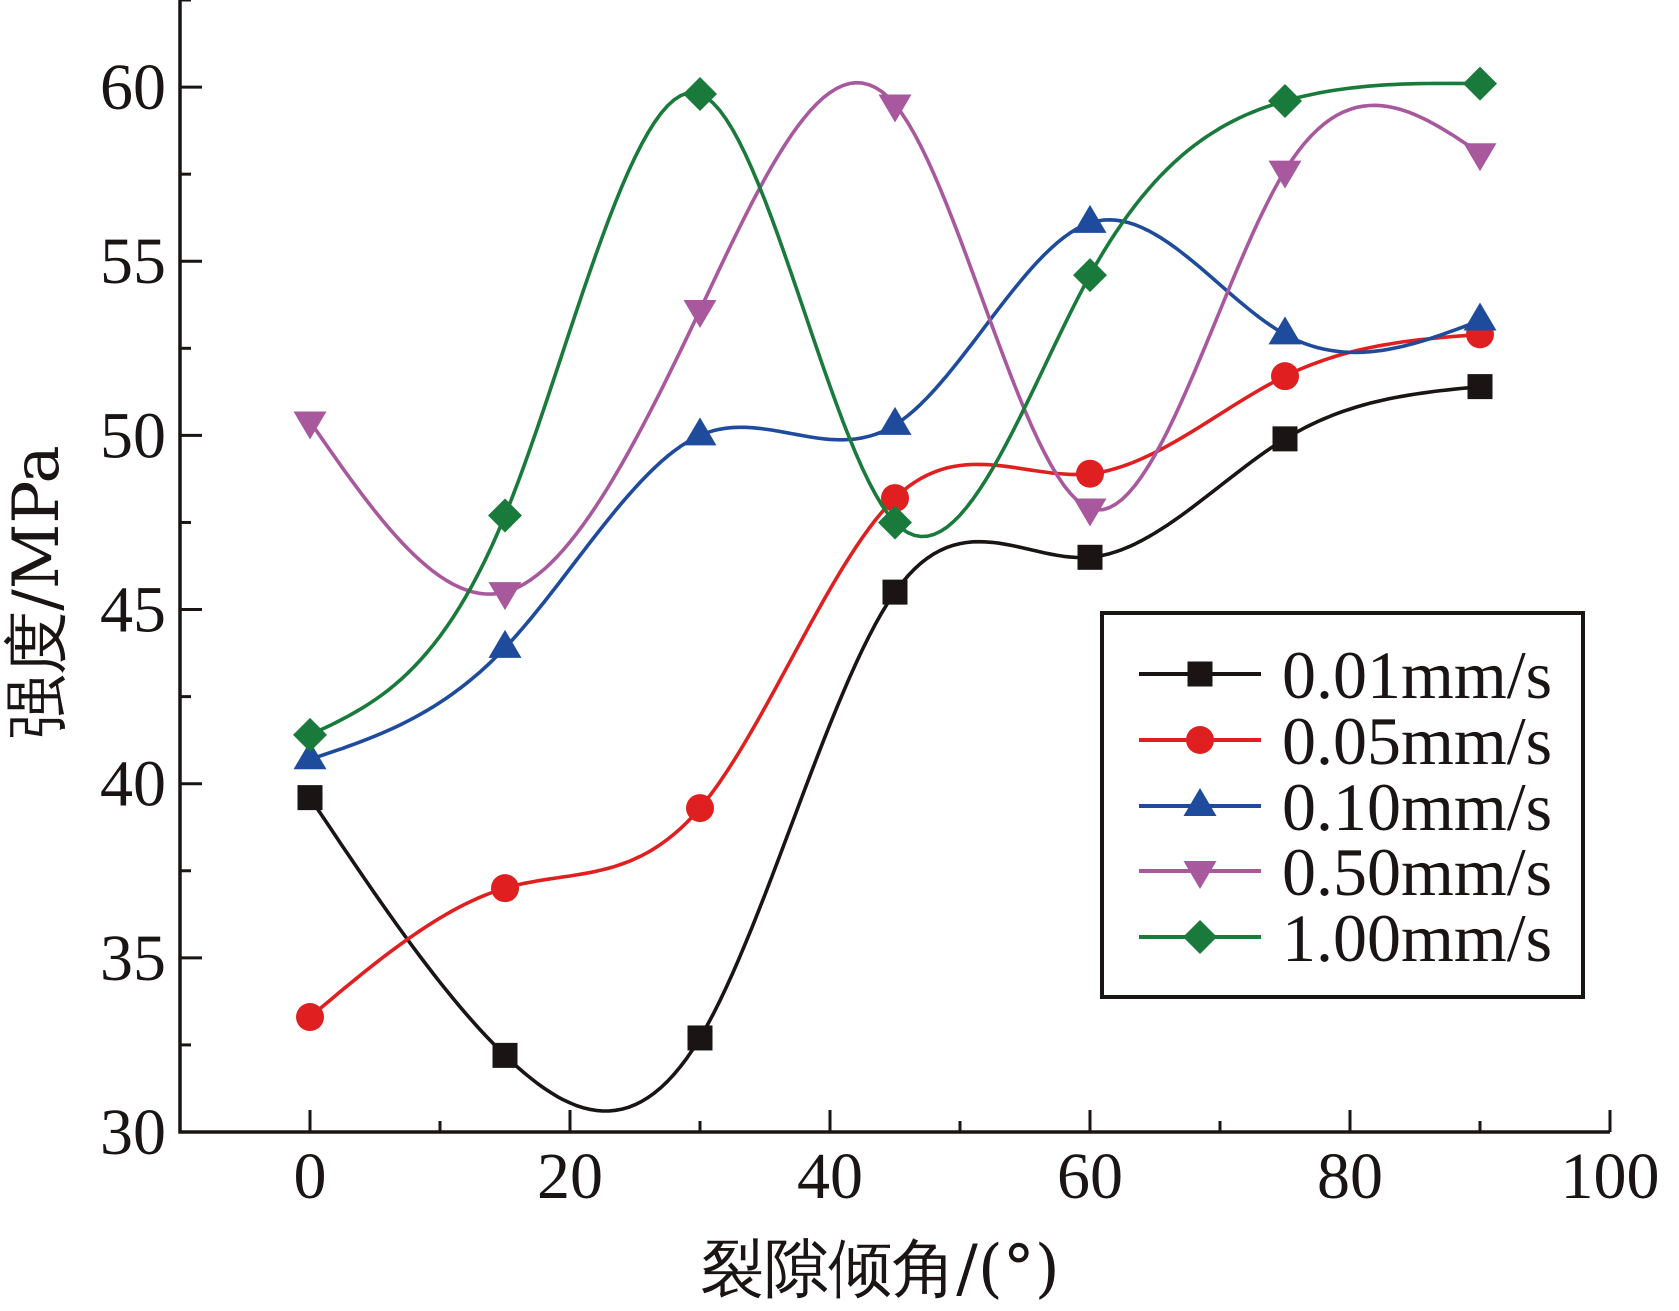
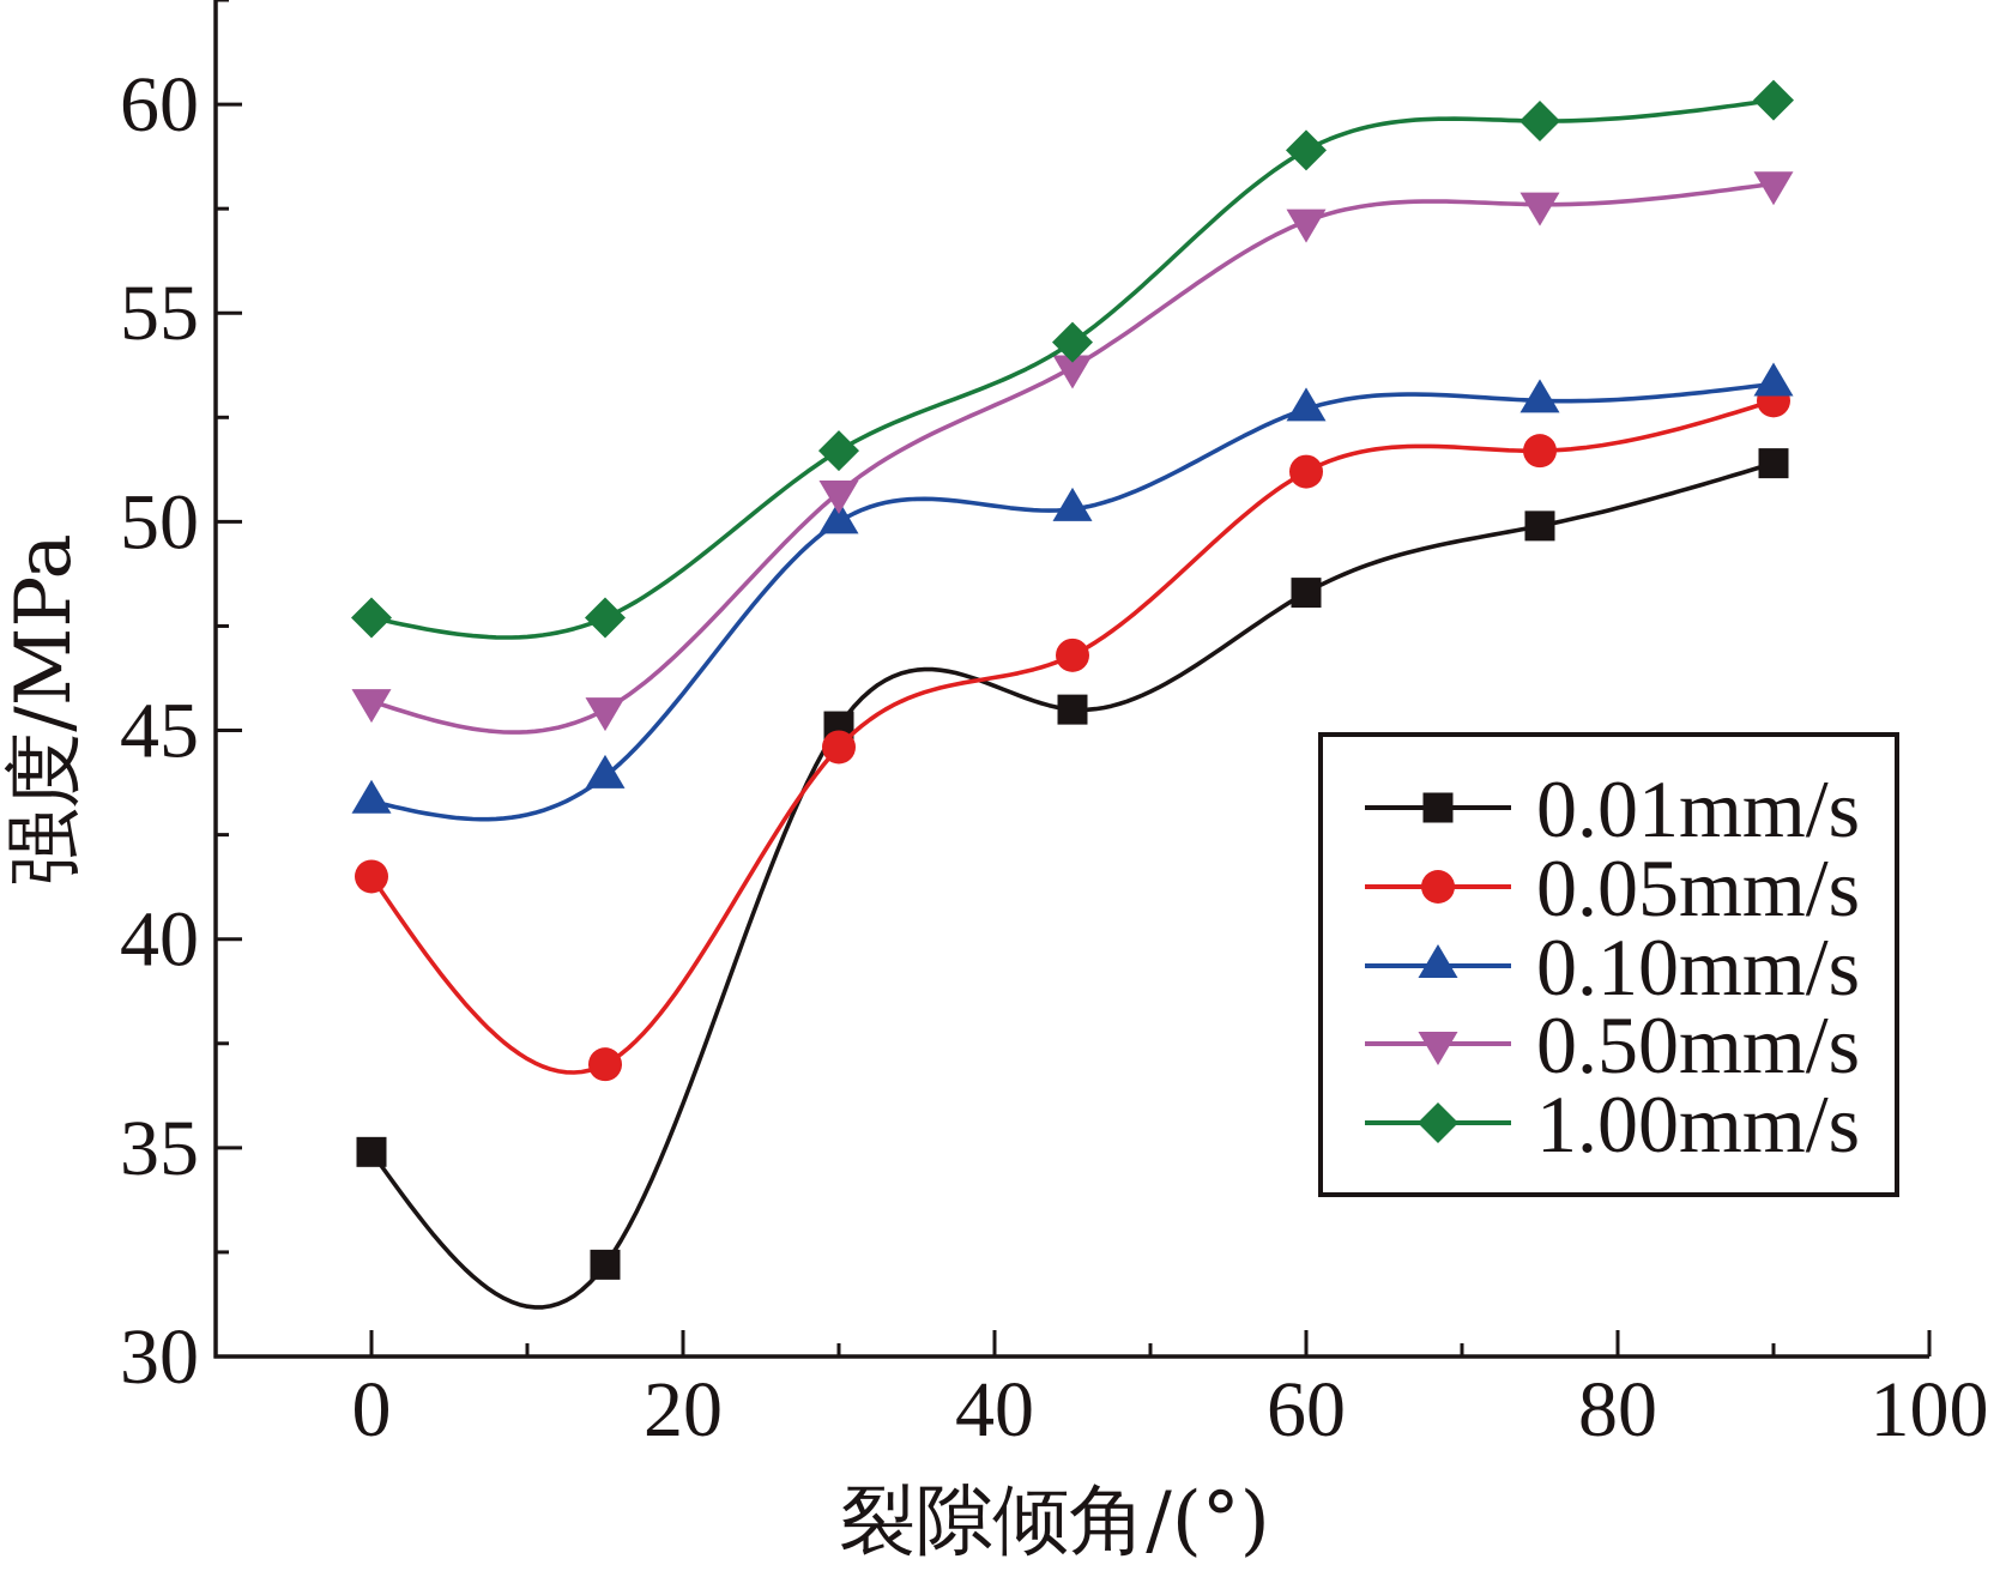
0.01mm/s/0: 39.6 -> 34.9
0.05mm/s/0: 33.3 -> 41.5
0.10mm/s/0: 40.7 -> 43.3
0.50mm/s/0: 50.4 -> 45.7
1.00mm/s/0: 41.4 -> 47.7
0.01mm/s/30: 32.7 -> 45.1
0.05mm/s/30: 39.3 -> 44.6
0.50mm/s/30: 53.6 -> 50.7
1.00mm/s/30: 59.8 -> 51.7
0.05mm/s/45: 48.2 -> 46.8
0.50mm/s/45: 59.5 -> 53.7
1.00mm/s/45: 47.5 -> 54.3
0.01mm/s/60: 46.5 -> 48.3
0.05mm/s/60: 48.9 -> 51.2
0.10mm/s/60: 56.1 -> 52.7
0.50mm/s/60: 47.9 -> 57.2
1.00mm/s/60: 54.6 -> 58.9
